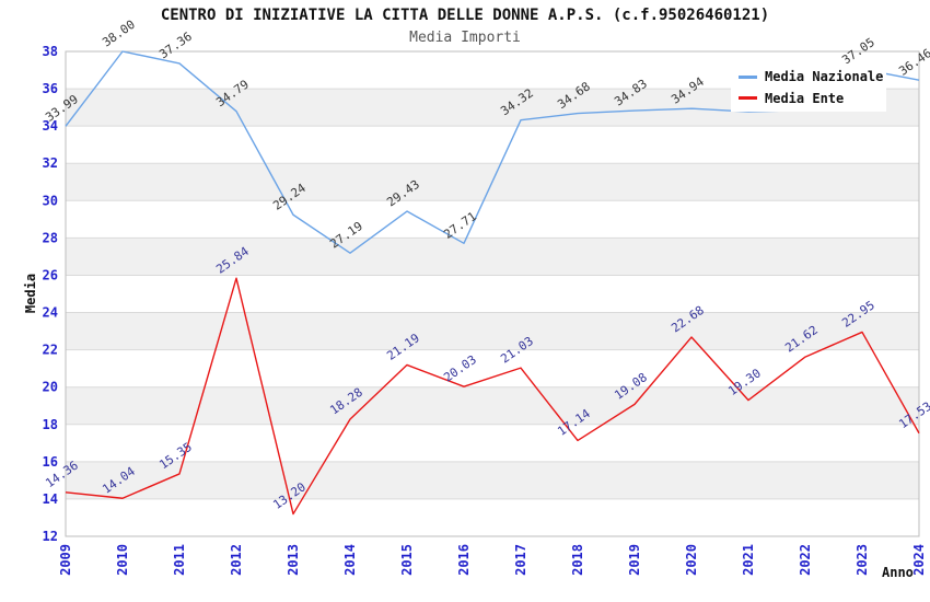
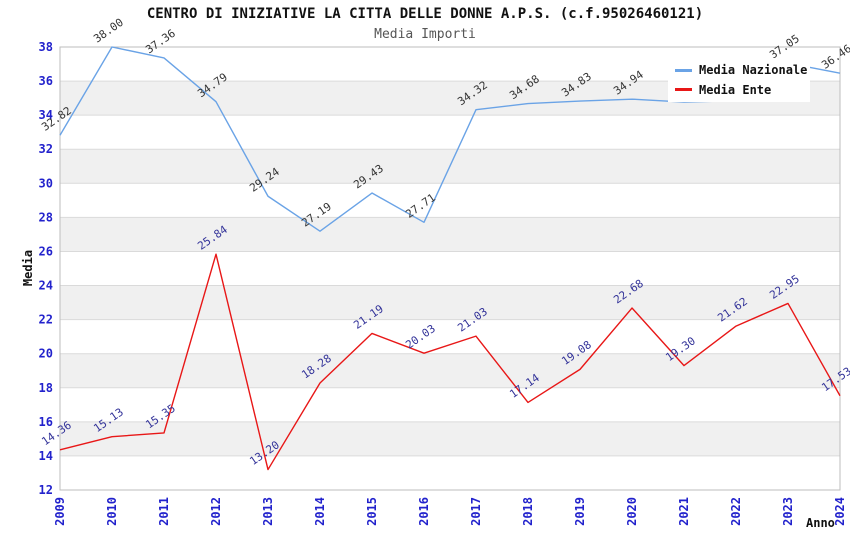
Media Nazionale/2009: 33.99 -> 32.82
Media Ente/2010: 14.04 -> 15.13
